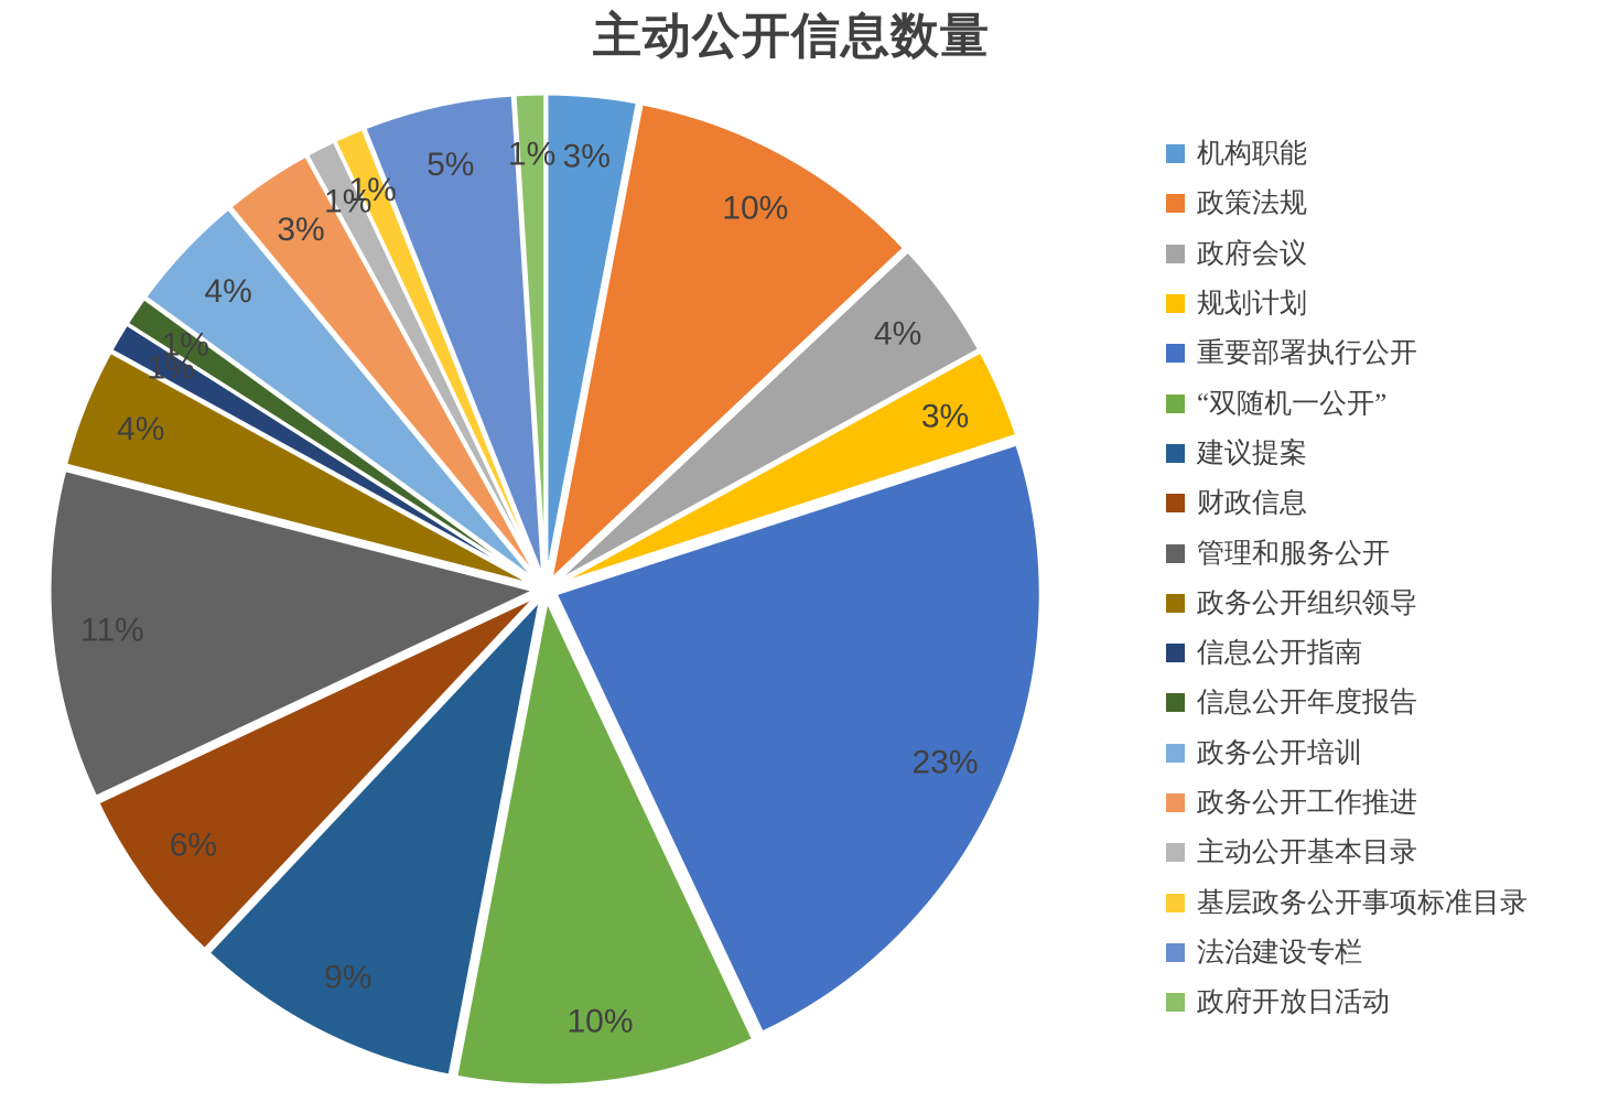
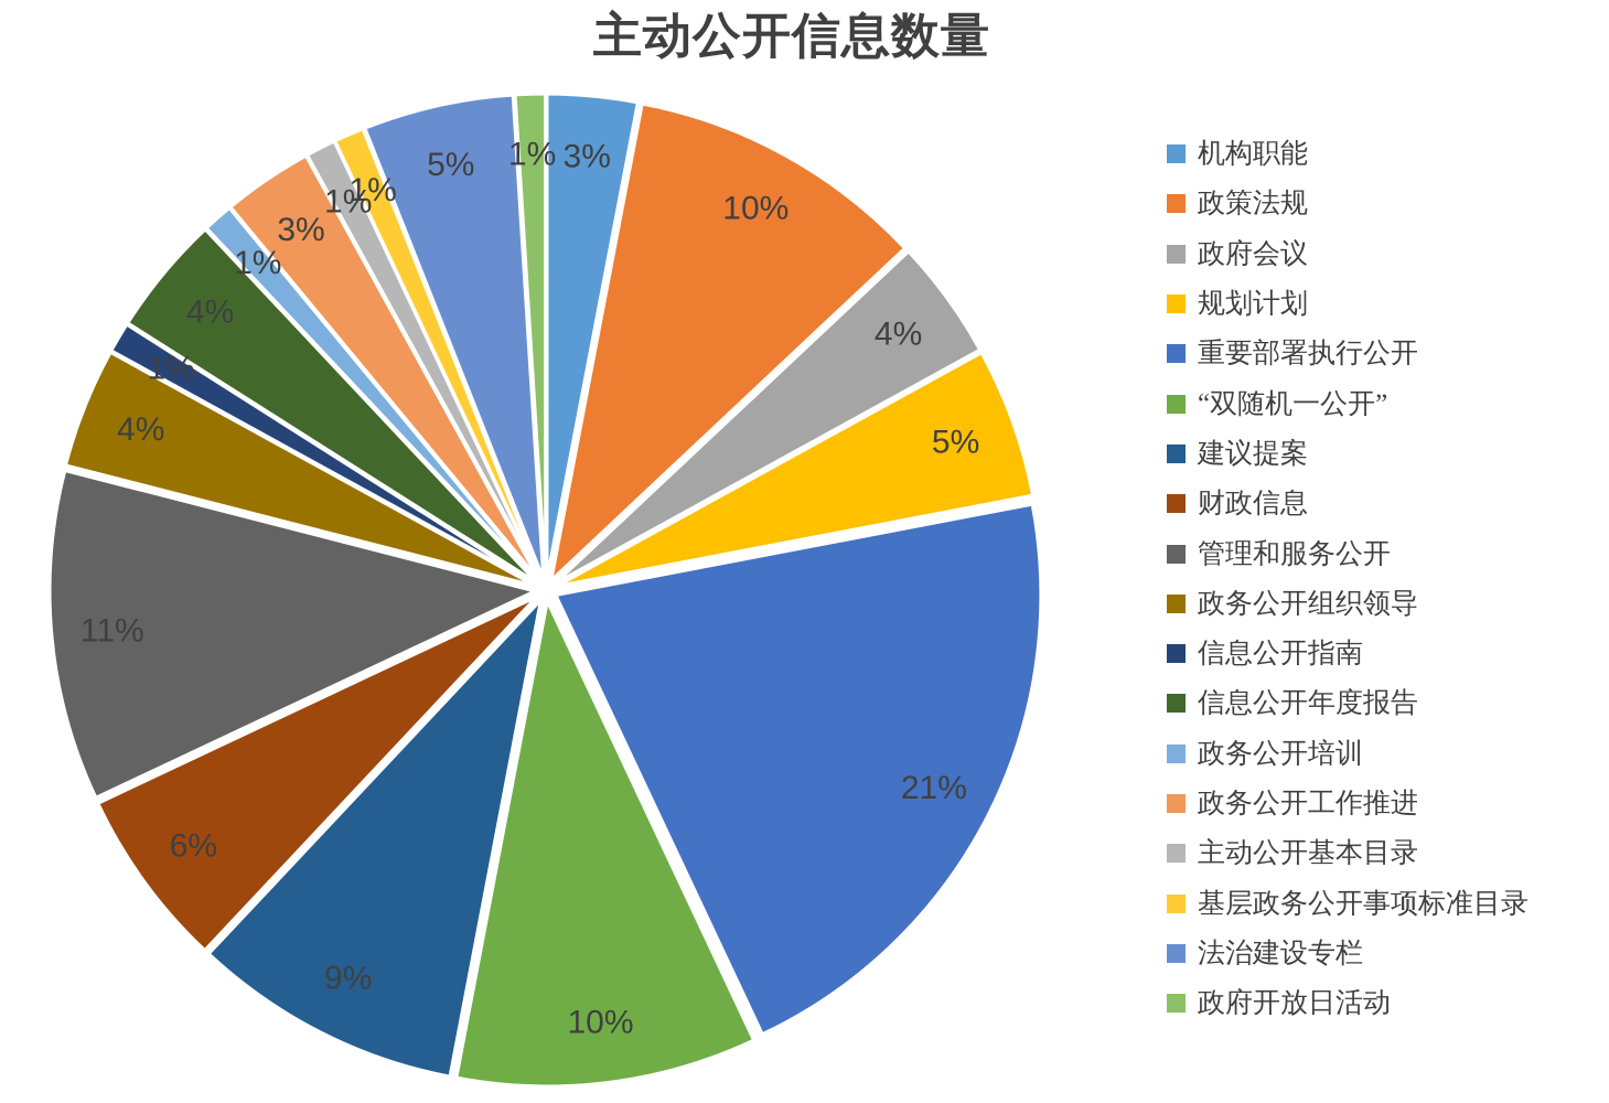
规划计划: 3% -> 5%
重要部署执行公开: 23% -> 21%
信息公开年度报告: 1% -> 4%
政务公开培训: 4% -> 1%
